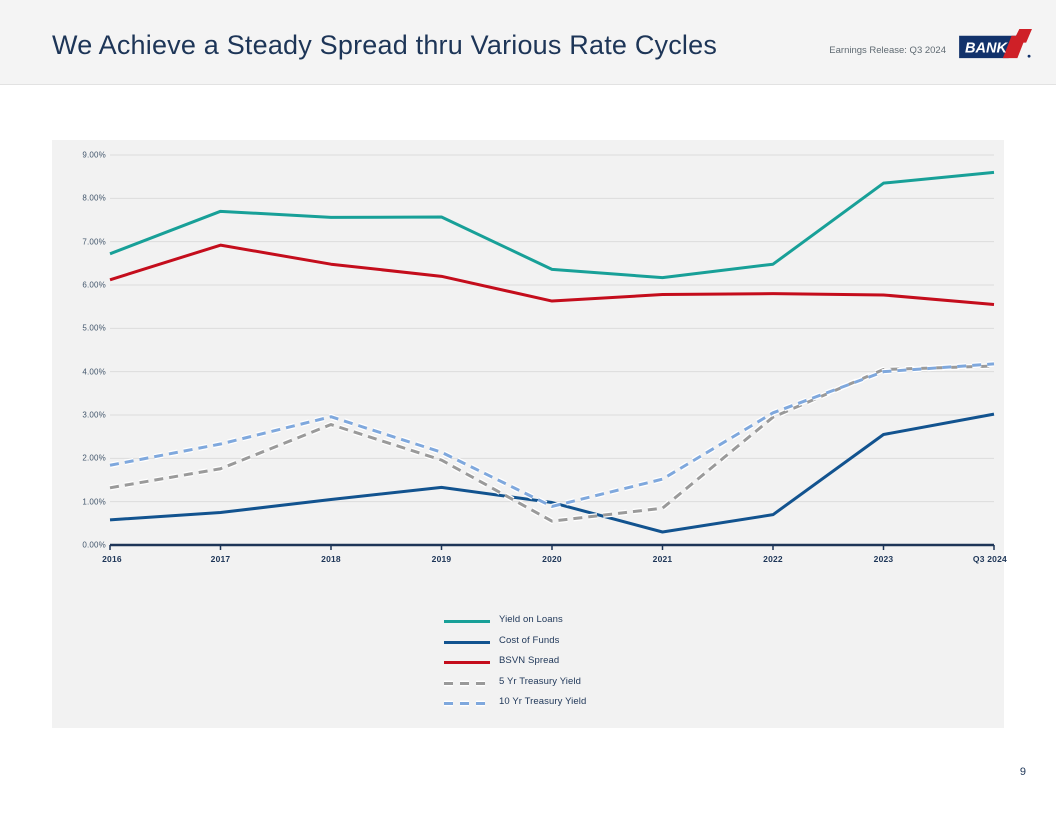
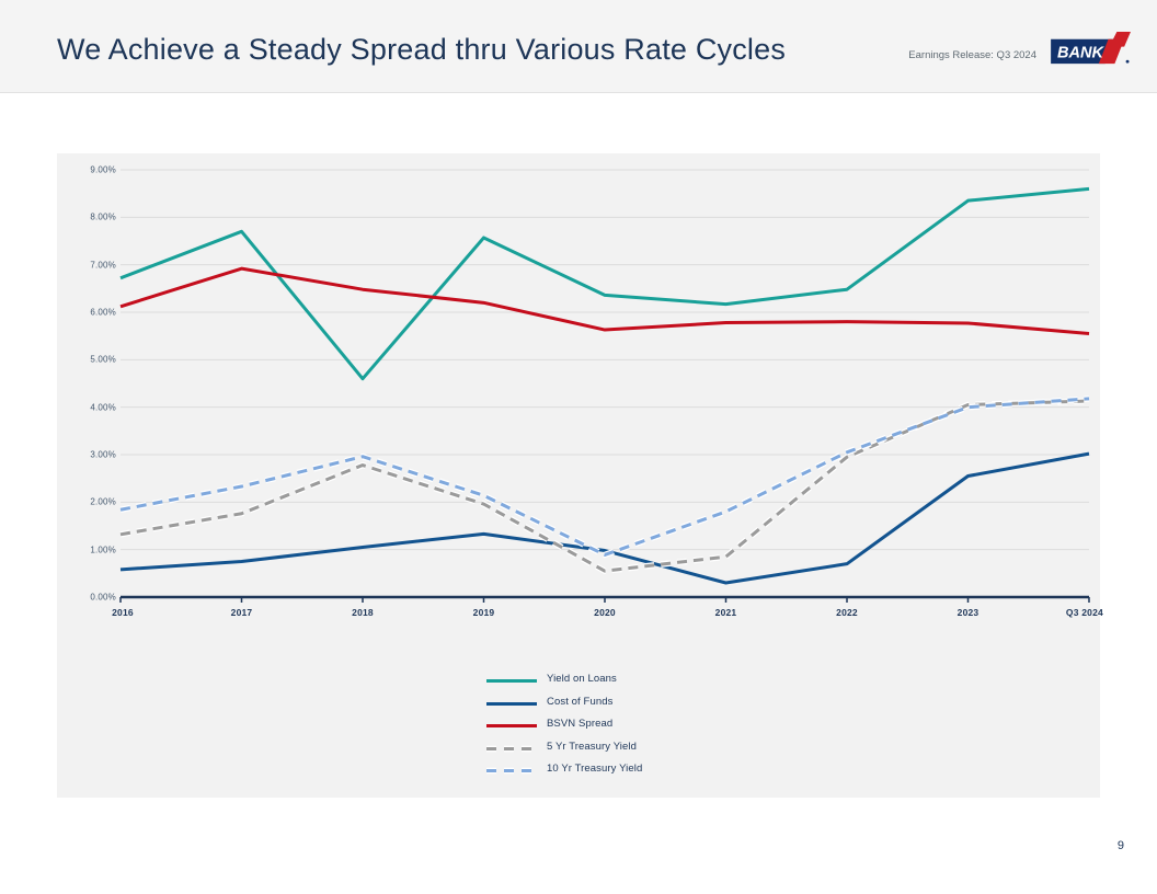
Yield on Loans/2018: 7.6% -> 4.6%
10 Yr Treasury Yield/2021: 1.5% -> 1.8%
